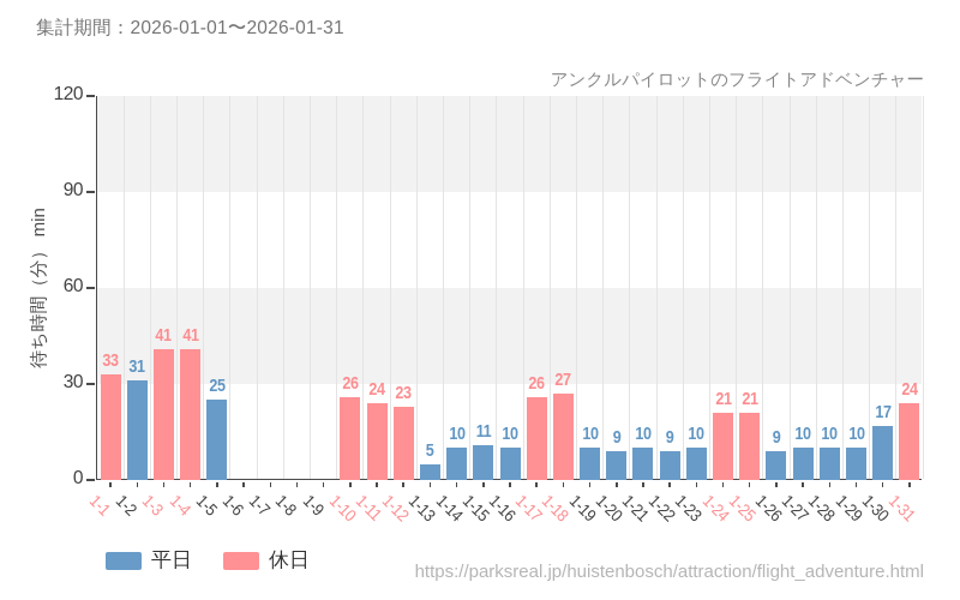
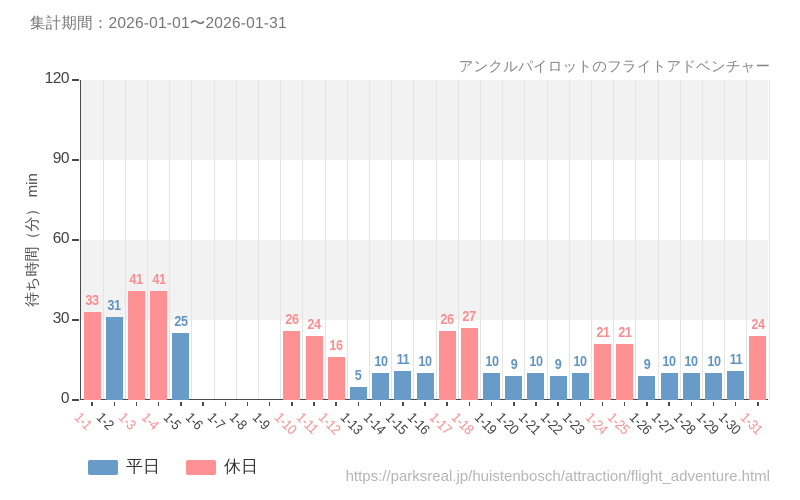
1-12: 23 -> 16
1-30: 17 -> 11
